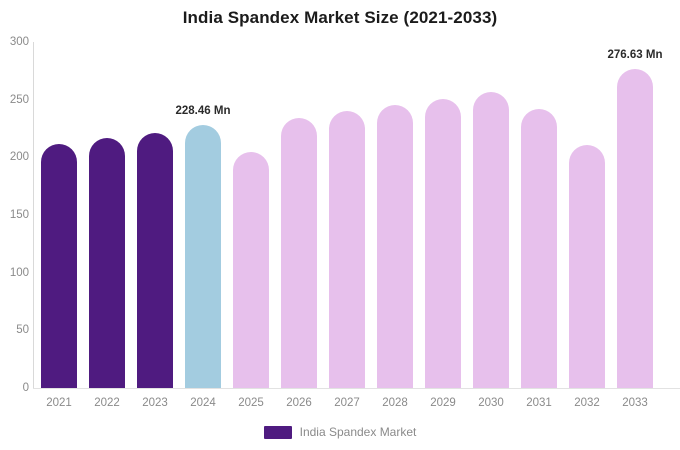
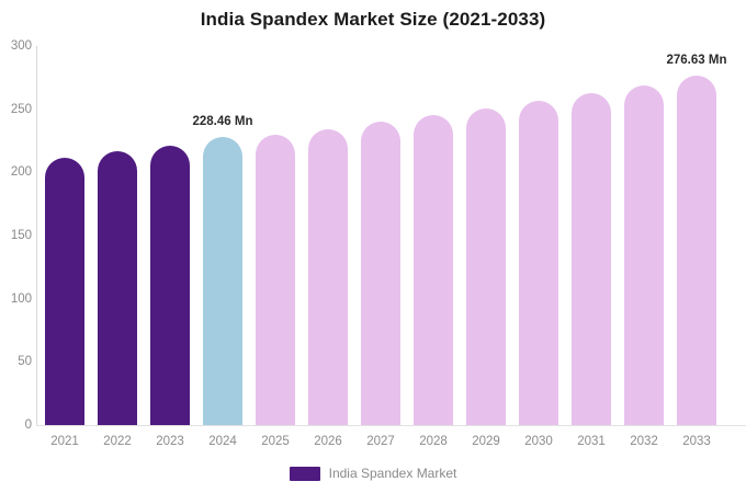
2025: 205 -> 229
2031: 242 -> 262
2032: 211 -> 268
